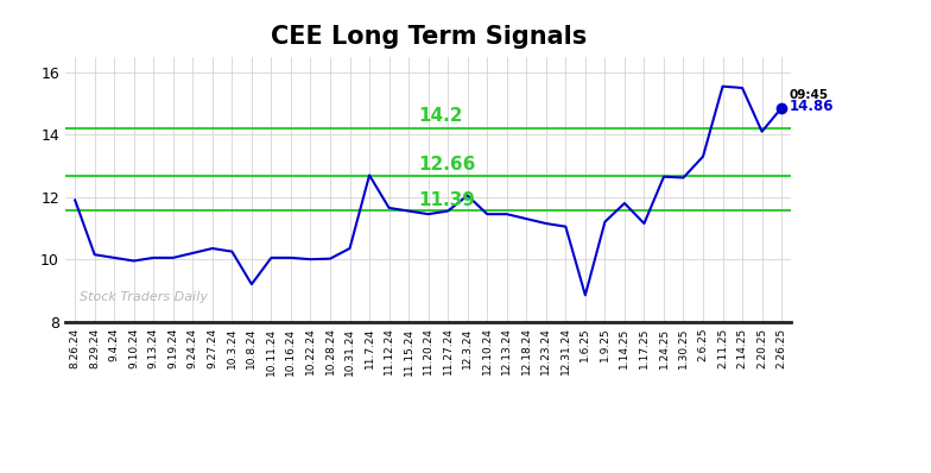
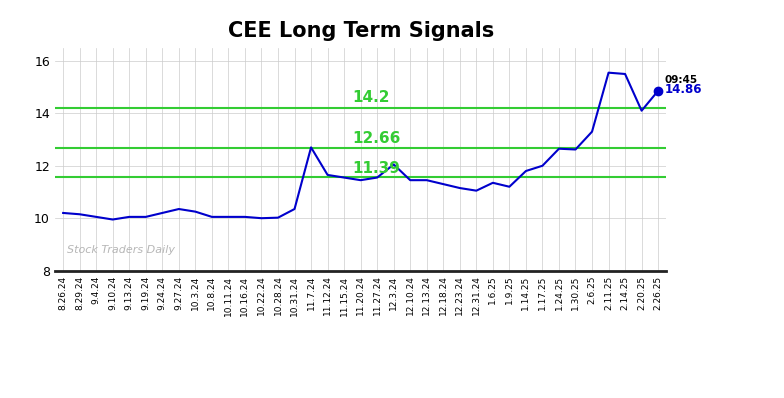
8.26.24: 11.90 -> 10.20
10.8.24: 9.20 -> 10.05
1.6.25: 8.85 -> 11.35
1.17.25: 11.15 -> 12.00
